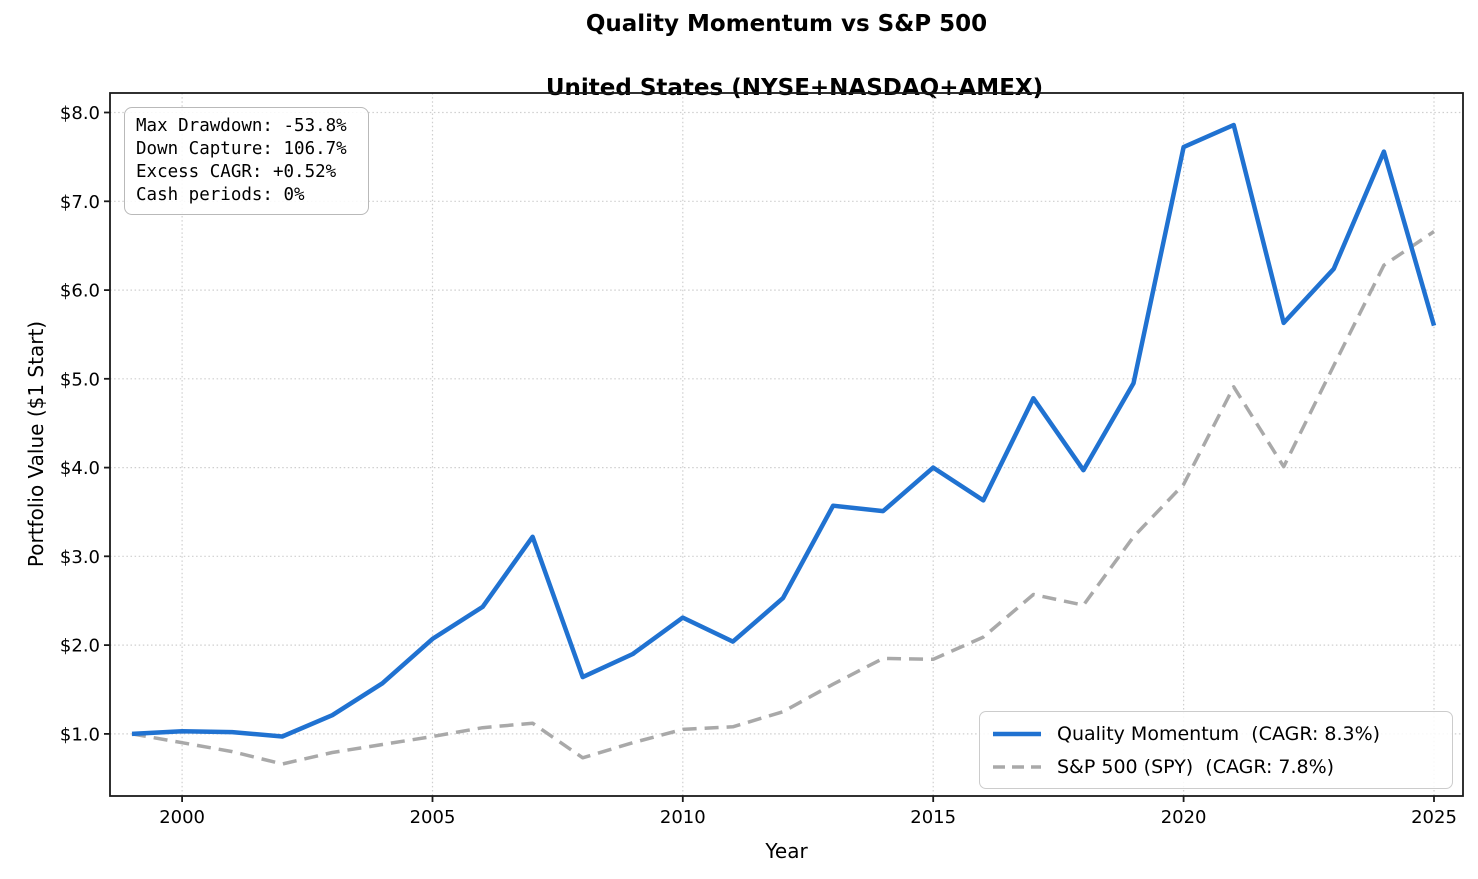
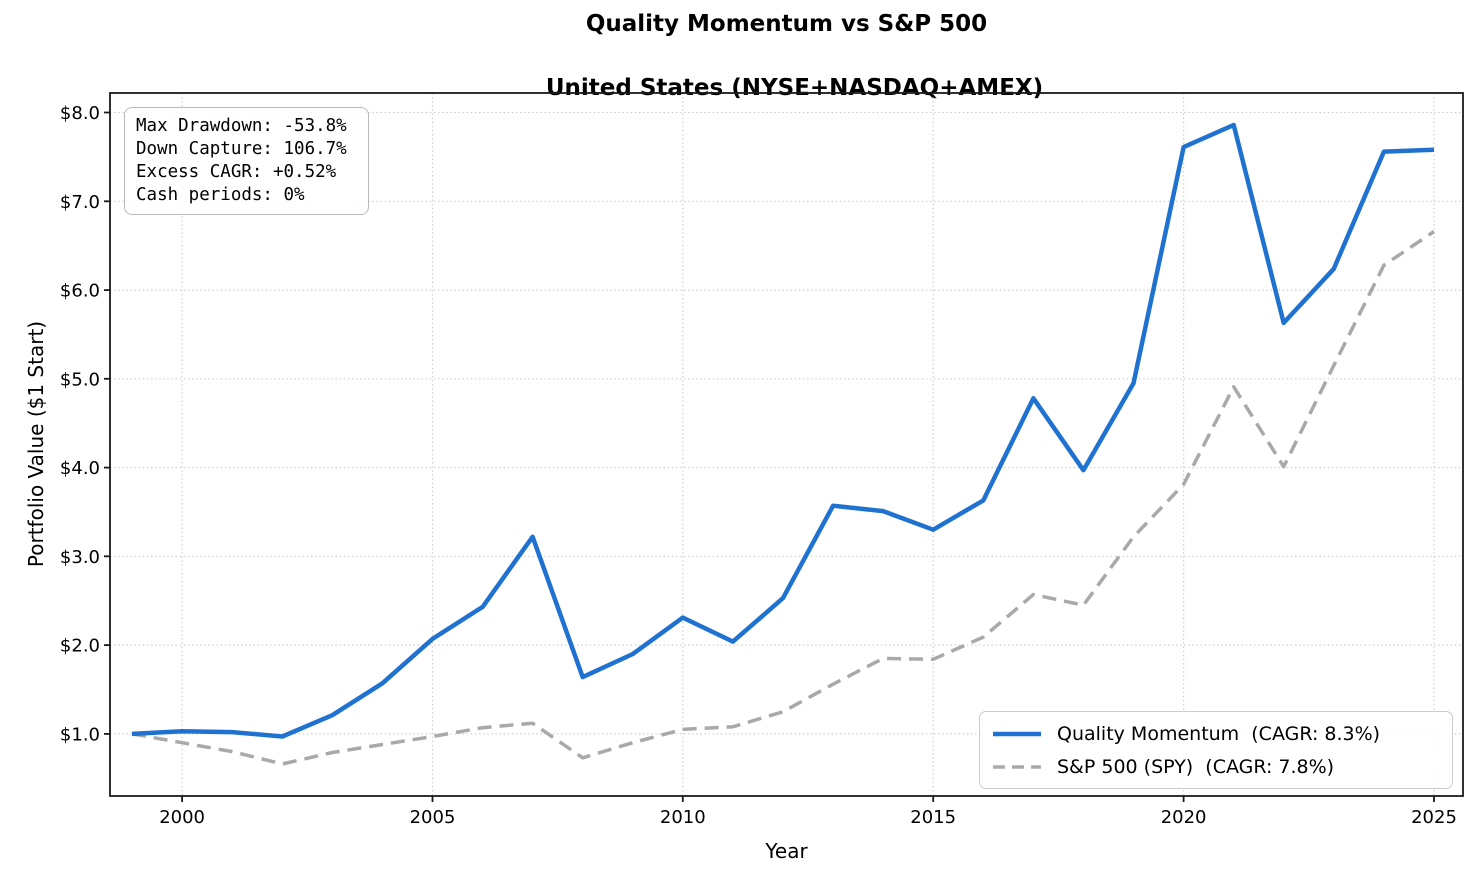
Quality Momentum (CAGR: 8.3%)/2015: $4.0 -> $3.3
Quality Momentum (CAGR: 8.3%)/2025: $5.6 -> $7.6
